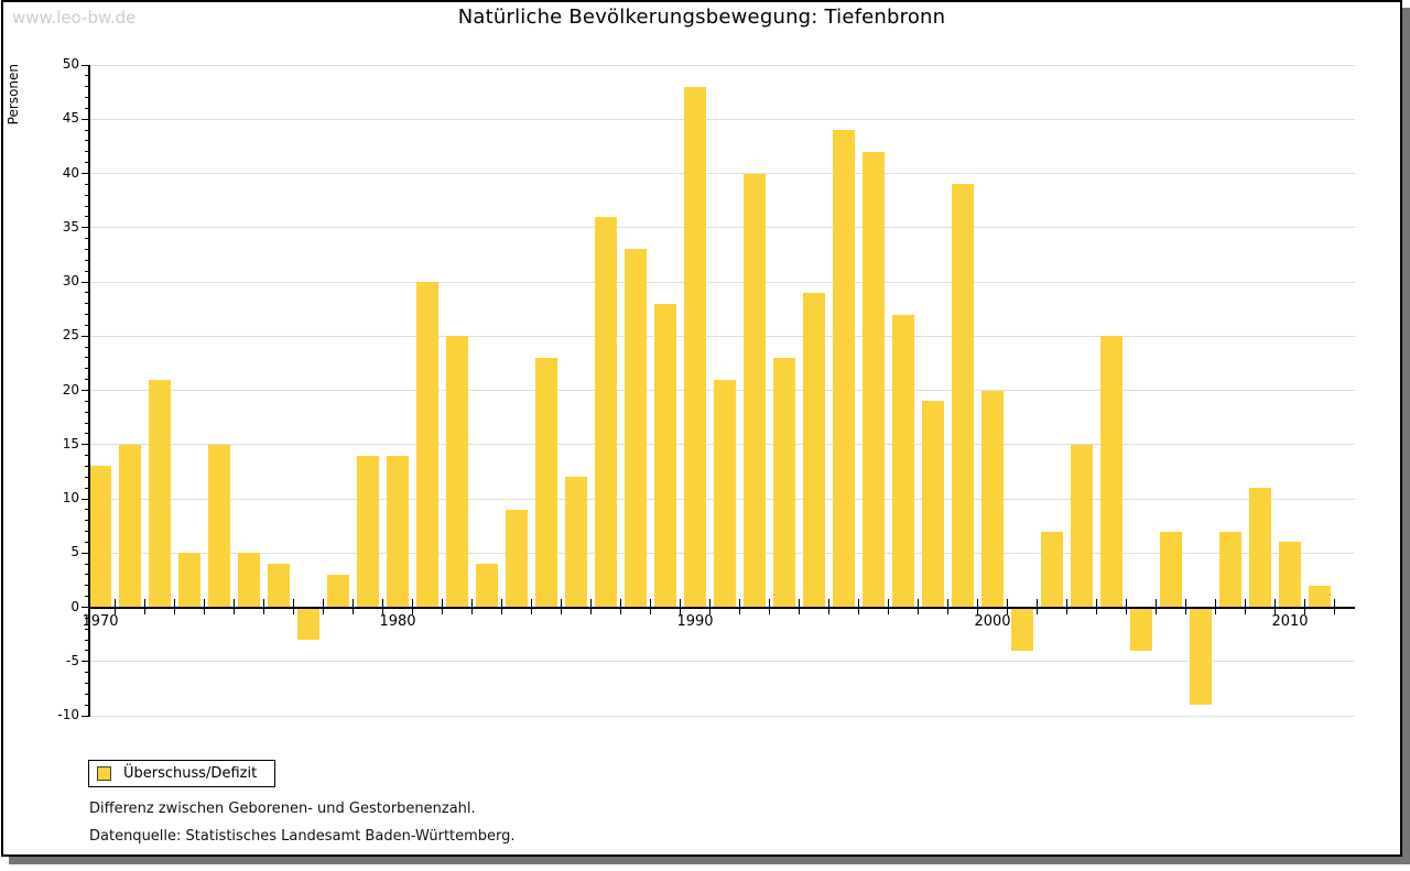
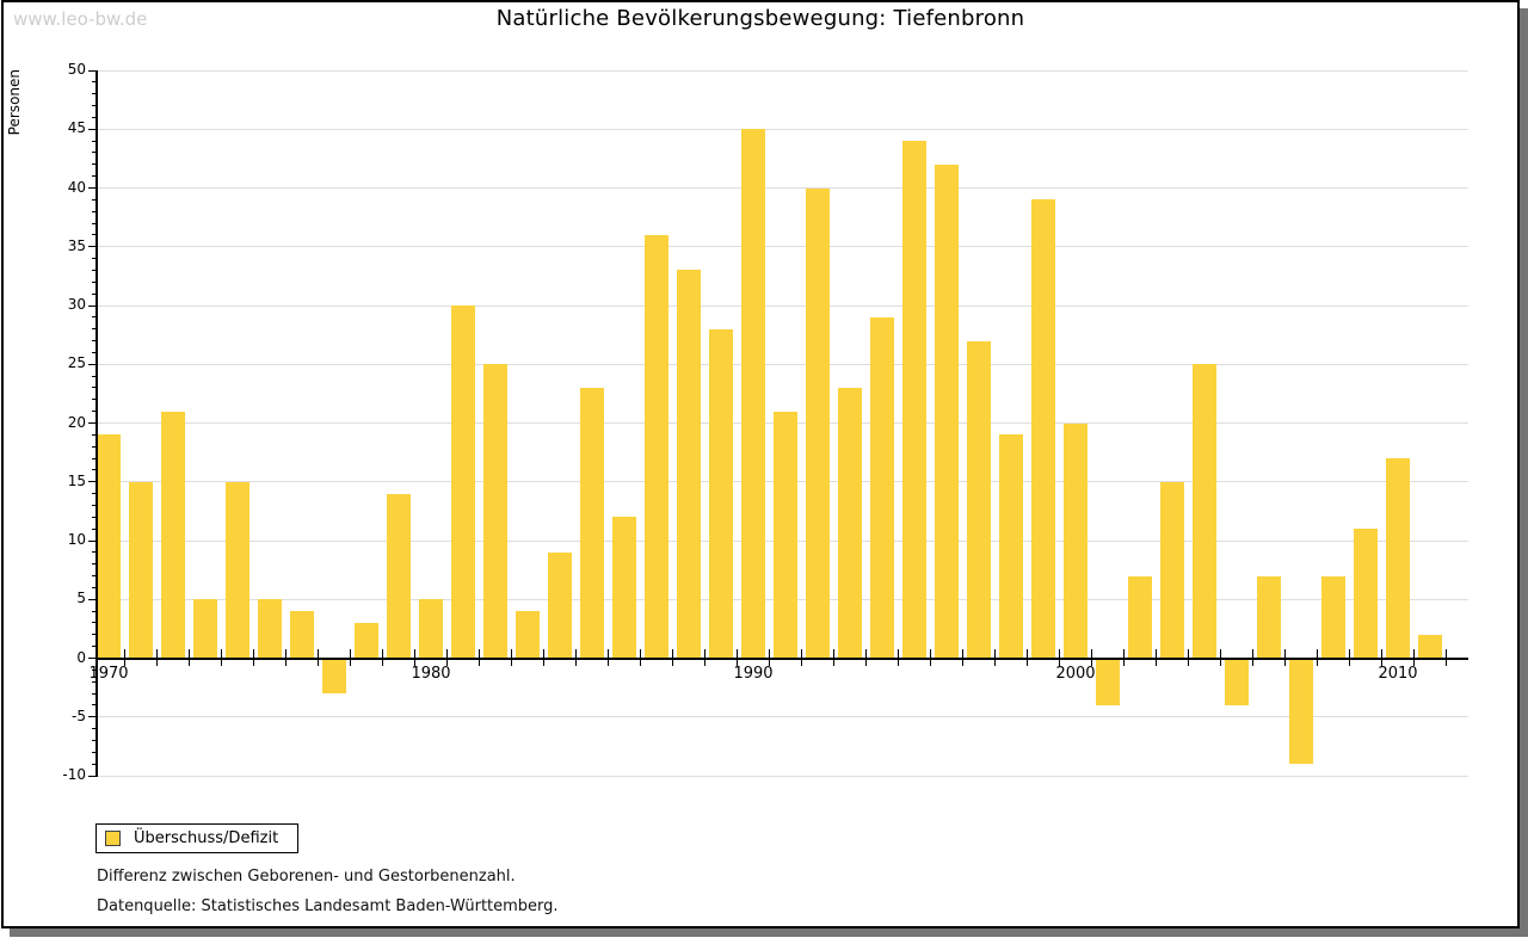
1970: 13 -> 19
1980: 14 -> 5
1990: 48 -> 45
2010: 6 -> 17
